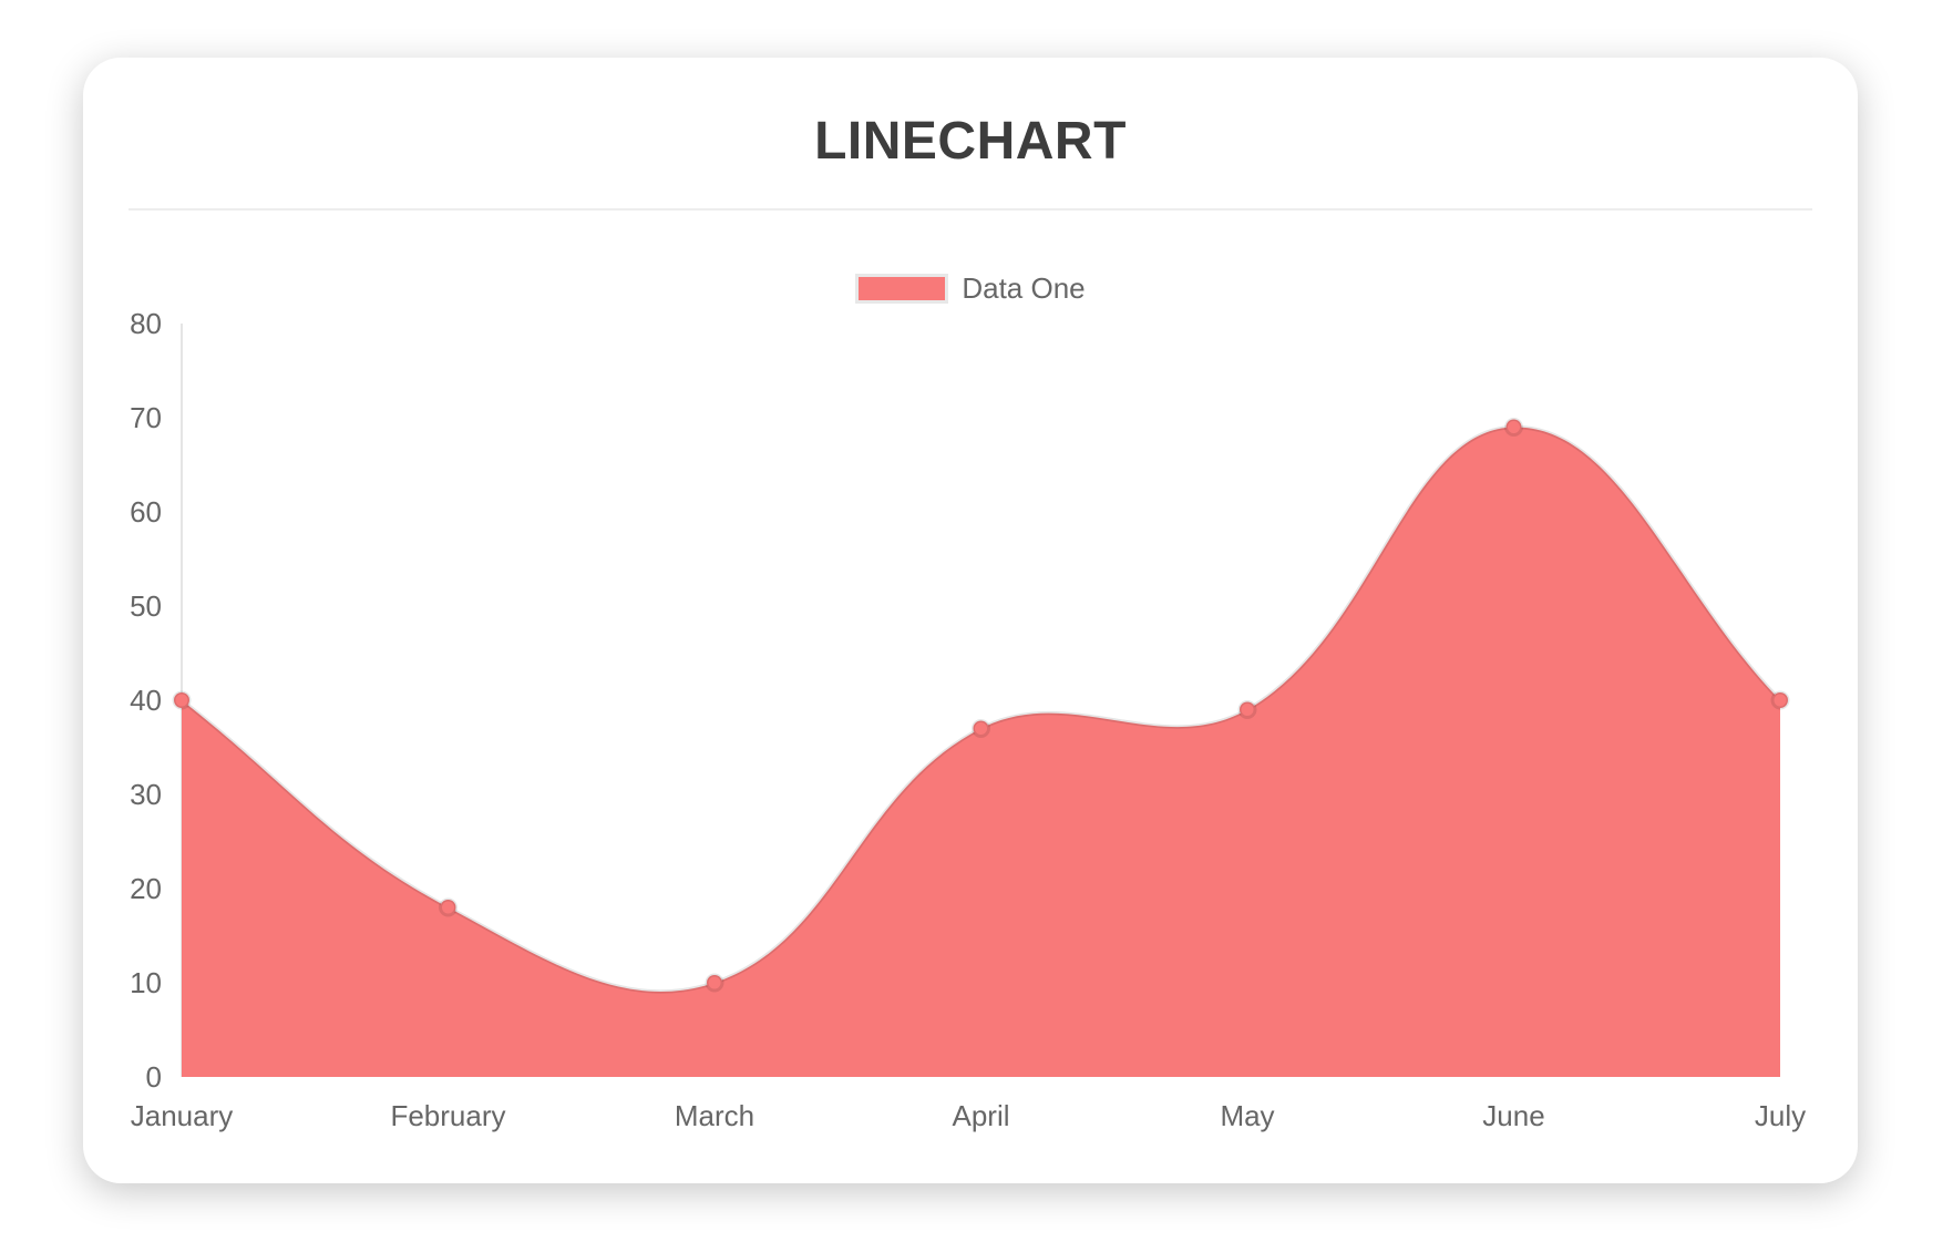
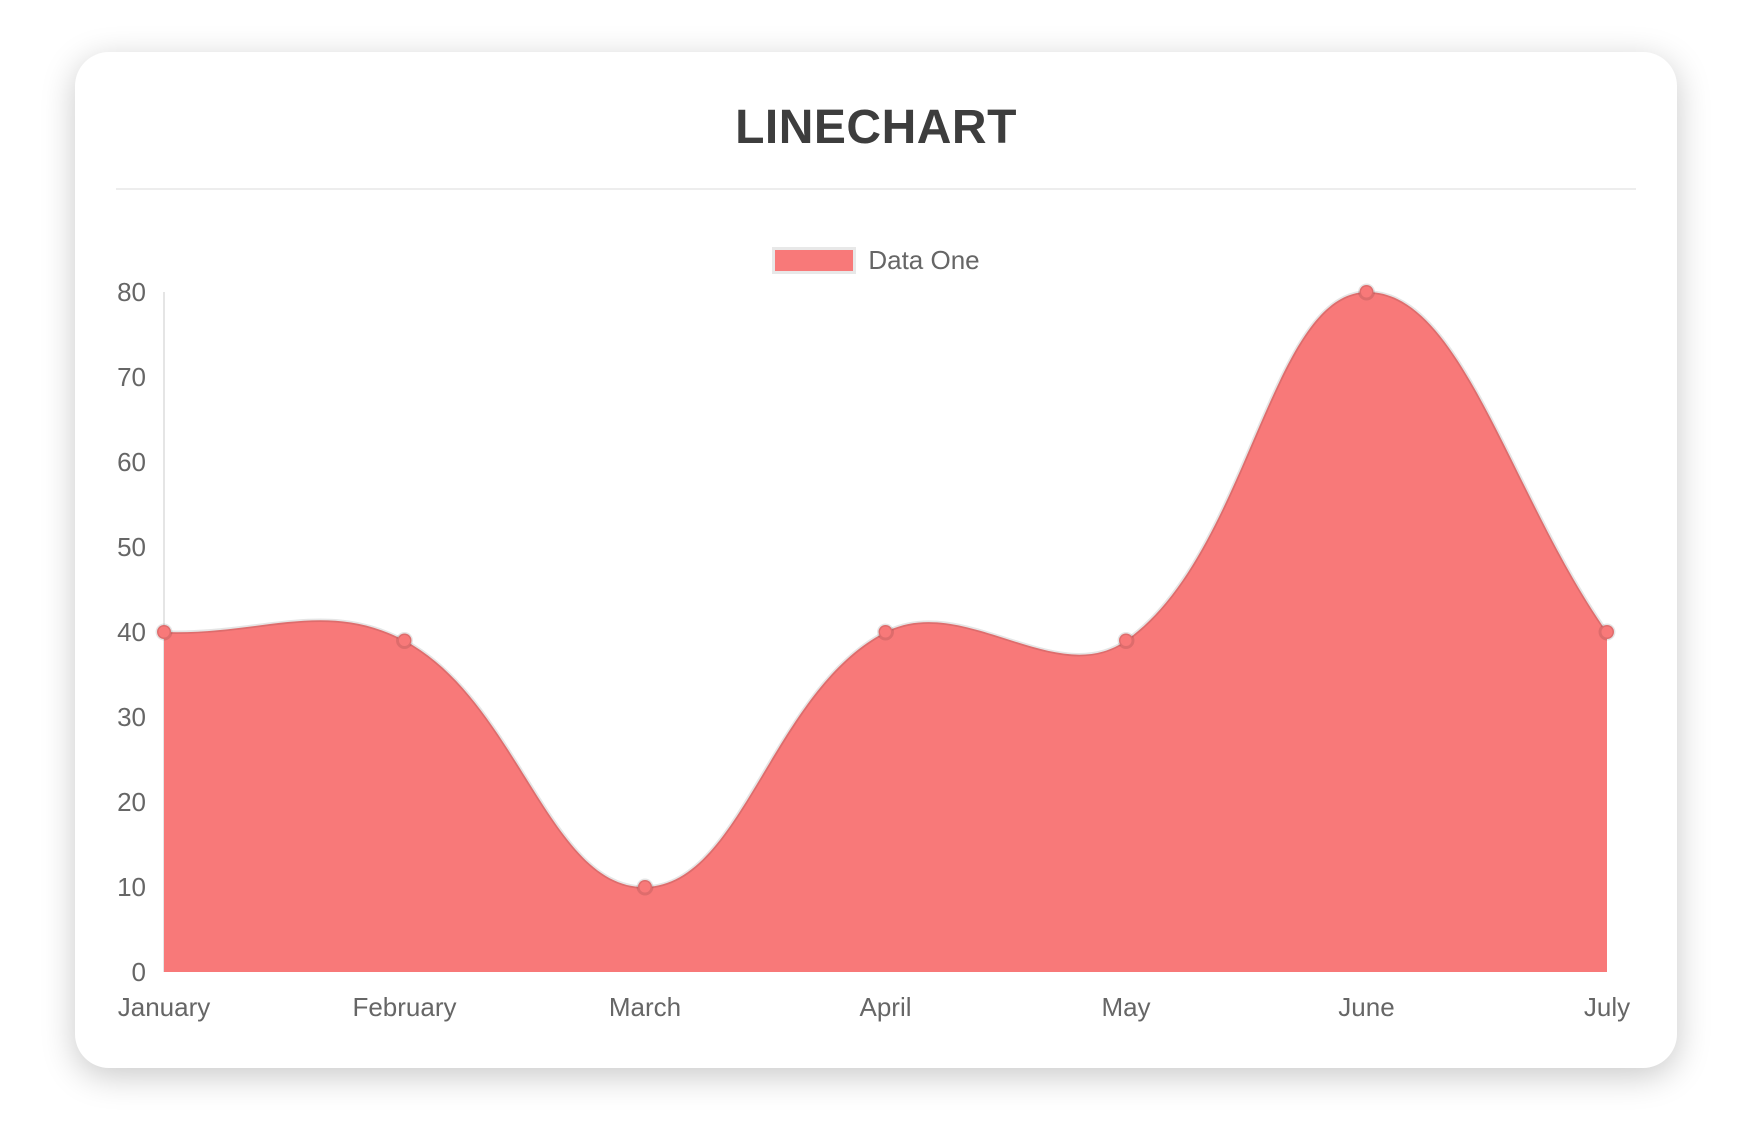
February: 18 -> 39
April: 37 -> 40
June: 69 -> 80
